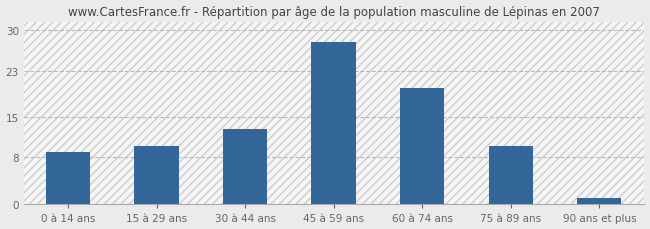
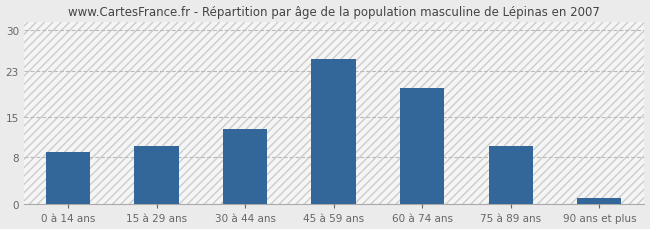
45 à 59 ans: 28 -> 25
